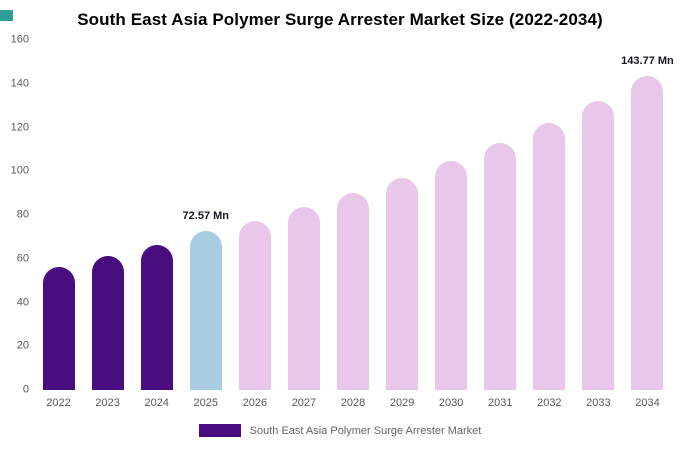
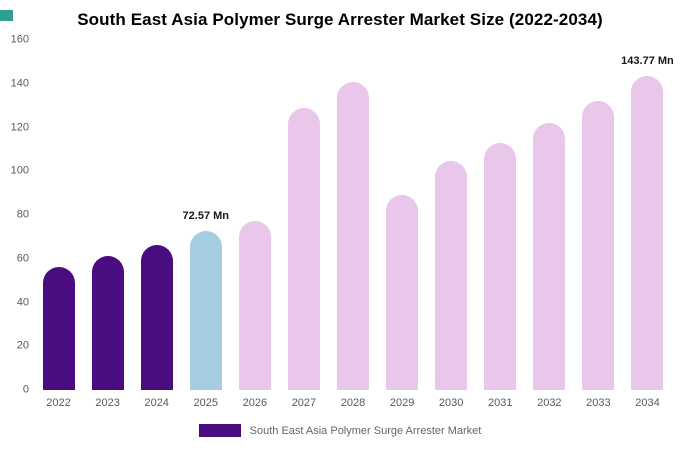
2027: 84 -> 129
2028: 90 -> 141
2029: 97 -> 89
